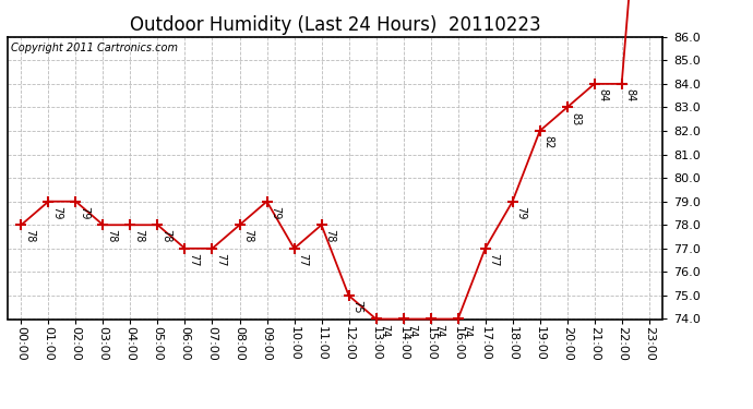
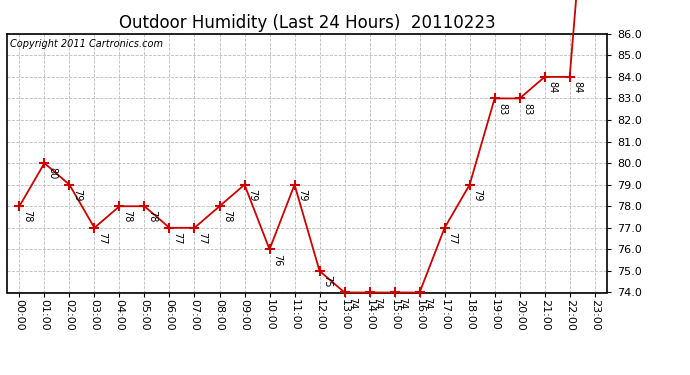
01:00: 79 -> 80
03:00: 78 -> 77
10:00: 77 -> 76
11:00: 78 -> 79
19:00: 82 -> 83
